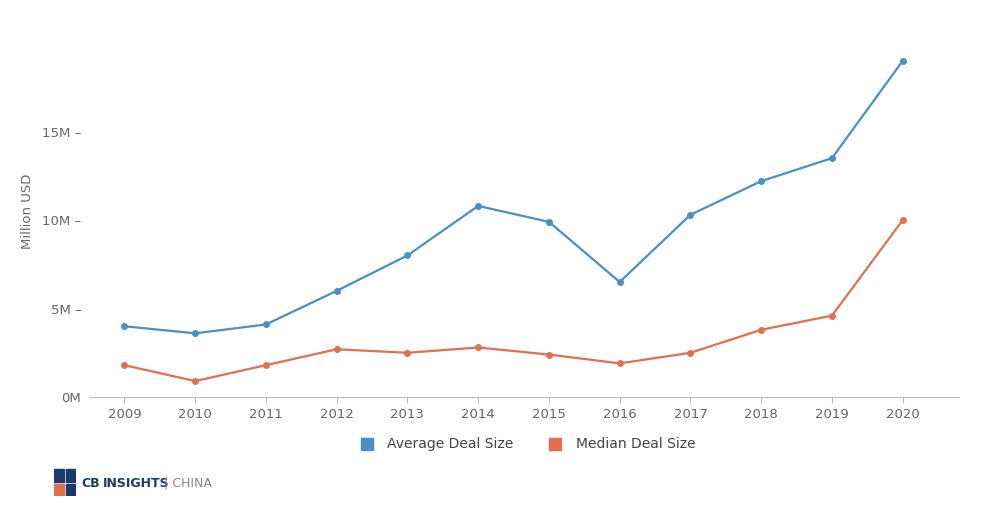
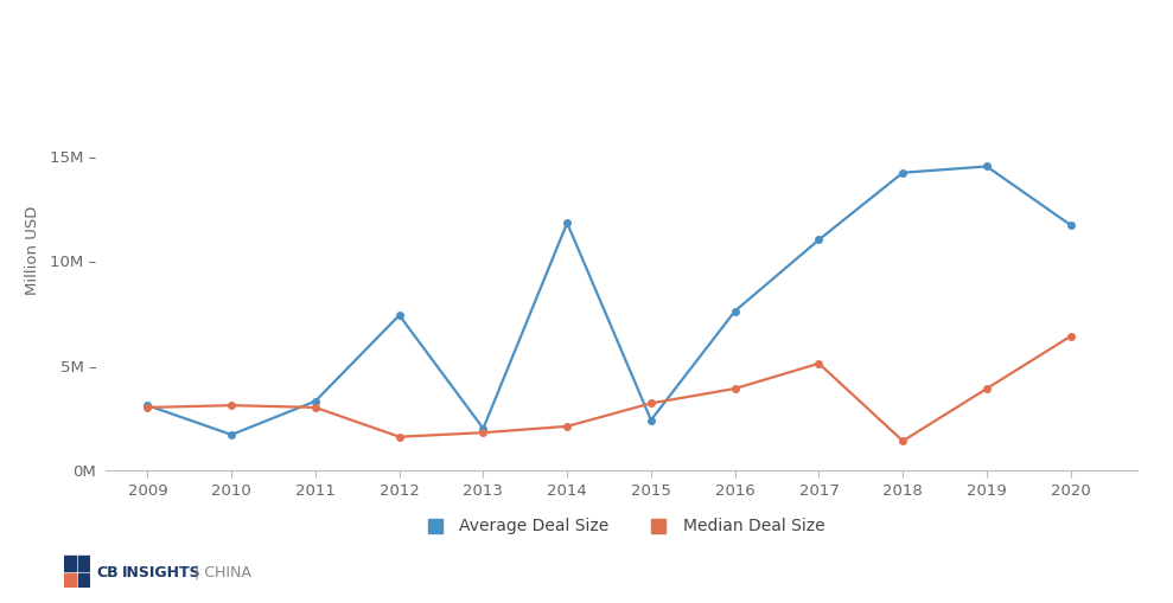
Average Deal Size/2009: 4.0M – -> 3.1M –
Median Deal Size/2009: 1.8M – -> 3.0M –
Average Deal Size/2010: 3.6M – -> 1.7M –
Median Deal Size/2010: 0.9M – -> 3.1M –
Average Deal Size/2011: 4.1M – -> 3.3M –
Median Deal Size/2011: 1.8M – -> 3.0M –
Average Deal Size/2012: 6.0M – -> 7.4M –
Median Deal Size/2012: 2.7M – -> 1.6M –
Average Deal Size/2013: 8.0M – -> 2.0M –
Median Deal Size/2013: 2.5M – -> 1.8M –
Average Deal Size/2014: 10.8M – -> 11.8M –
Median Deal Size/2014: 2.8M – -> 2.1M –
Average Deal Size/2015: 9.9M – -> 2.4M –
Median Deal Size/2015: 2.4M – -> 3.2M –
Average Deal Size/2016: 6.5M – -> 7.6M –
Median Deal Size/2016: 1.9M – -> 3.9M –
Average Deal Size/2017: 10.3M – -> 11.0M –
Median Deal Size/2017: 2.5M – -> 5.1M –
Average Deal Size/2018: 12.2M – -> 14.2M –
Median Deal Size/2018: 3.8M – -> 1.4M –
Average Deal Size/2019: 13.5M – -> 14.5M –
Median Deal Size/2019: 4.6M – -> 3.9M –
Average Deal Size/2020: 19.0M – -> 11.7M –
Median Deal Size/2020: 10.0M – -> 6.4M –
